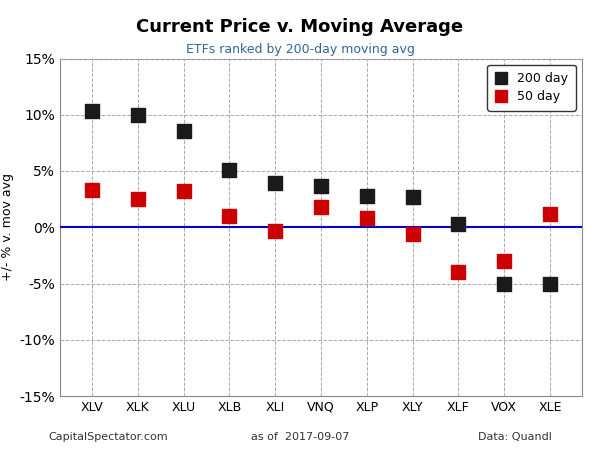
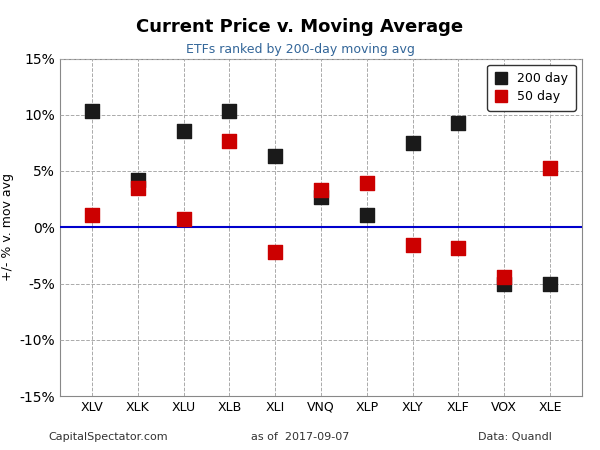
50 day/XLV: 3.3% -> 1.1%
200 day/XLK: 10.0% -> 4.2%
50 day/XLK: 2.5% -> 3.5%
50 day/XLU: 3.2% -> 0.7%
200 day/XLB: 5.1% -> 10.3%
50 day/XLB: 1.0% -> 7.7%
200 day/XLI: 3.9% -> 6.3%
50 day/XLI: -0.3% -> -2.2%
200 day/VNQ: 3.7% -> 2.7%
50 day/VNQ: 1.8% -> 3.3%
200 day/XLP: 2.8% -> 1.1%
50 day/XLP: 0.8% -> 3.9%
200 day/XLY: 2.7% -> 7.5%
50 day/XLY: -0.6% -> -1.6%
200 day/XLF: 0.3% -> 9.3%
50 day/XLF: -4.0% -> -1.8%
50 day/VOX: -3.0% -> -4.4%
50 day/XLE: 1.2% -> 5.3%
